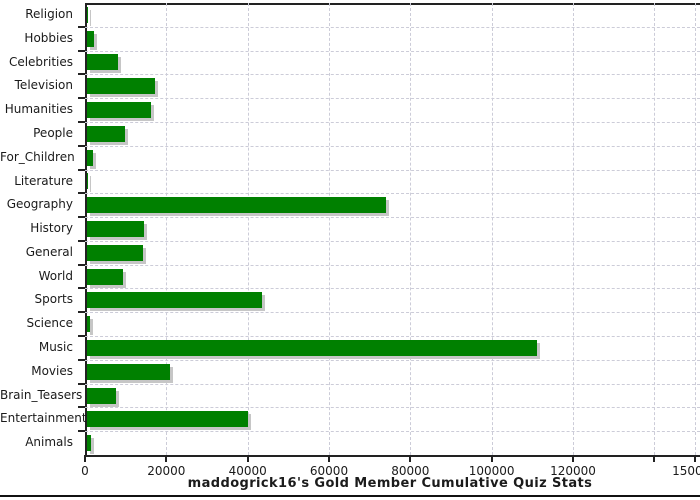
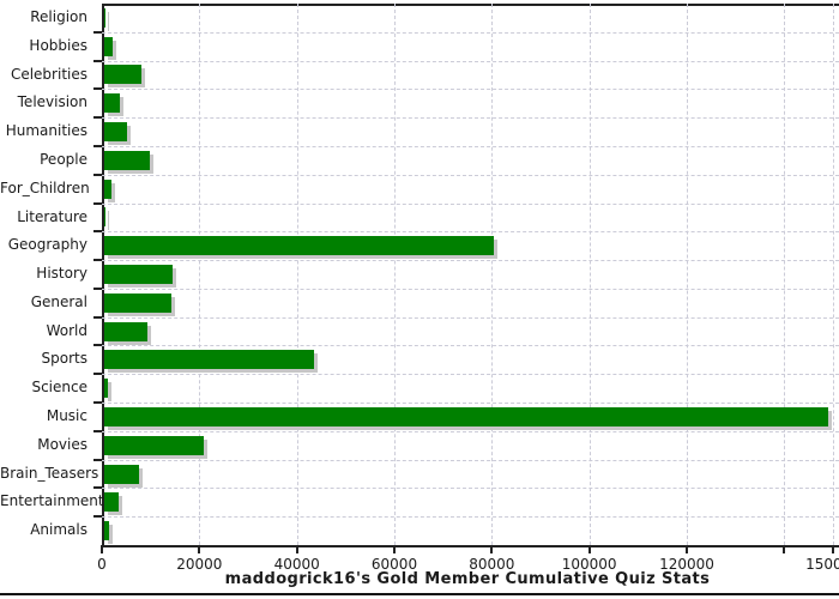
Television: 17000 -> 4000
Humanities: 16000 -> 5000
Geography: 74000 -> 80000
Music: 111000 -> 149000
Entertainment: 40000 -> 3000
